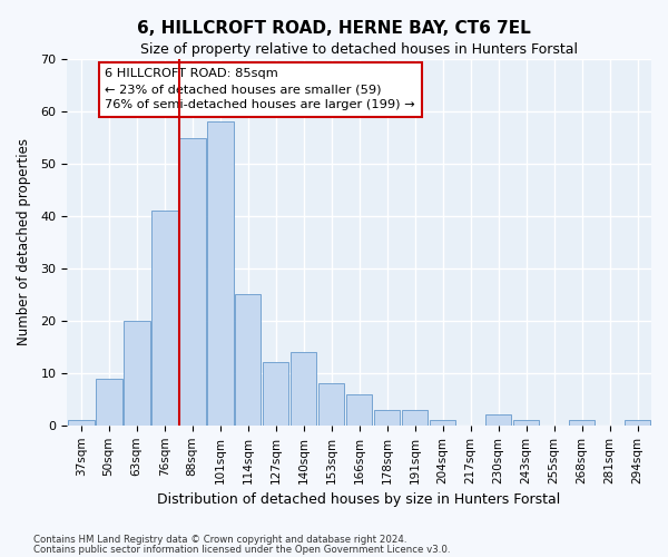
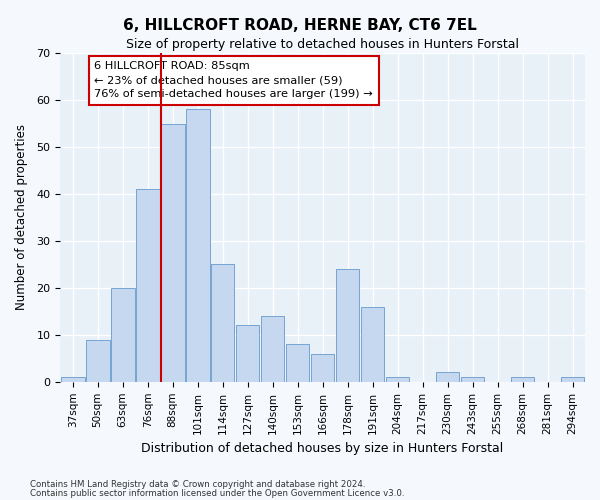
178sqm: 3 -> 24
191sqm: 3 -> 16
